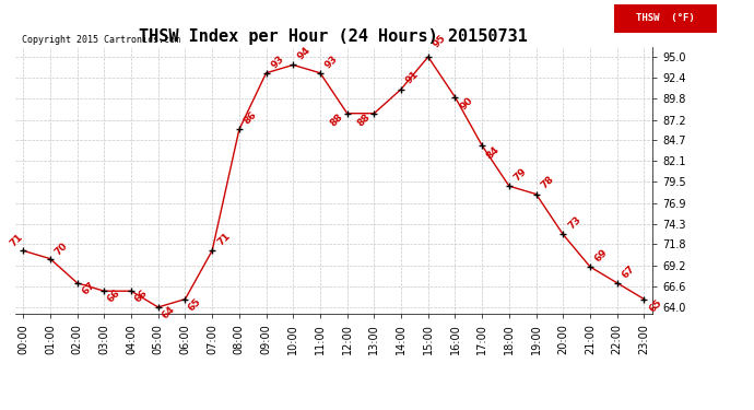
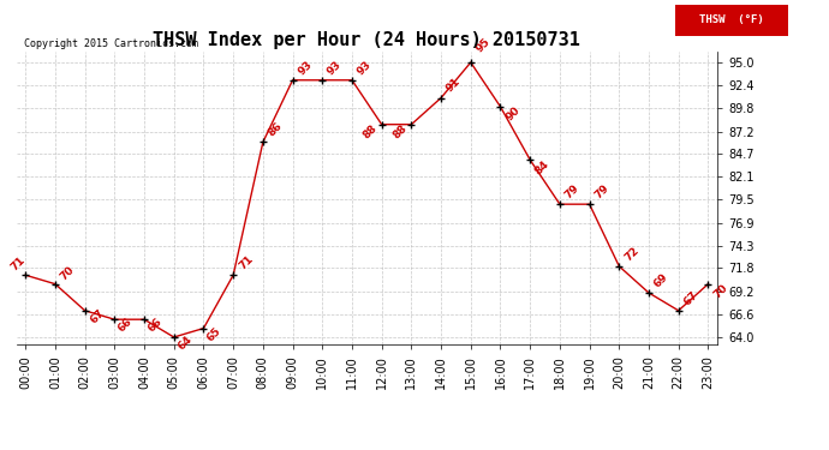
10:00: 94 -> 93
19:00: 78 -> 79
20:00: 73 -> 72
23:00: 65 -> 70
